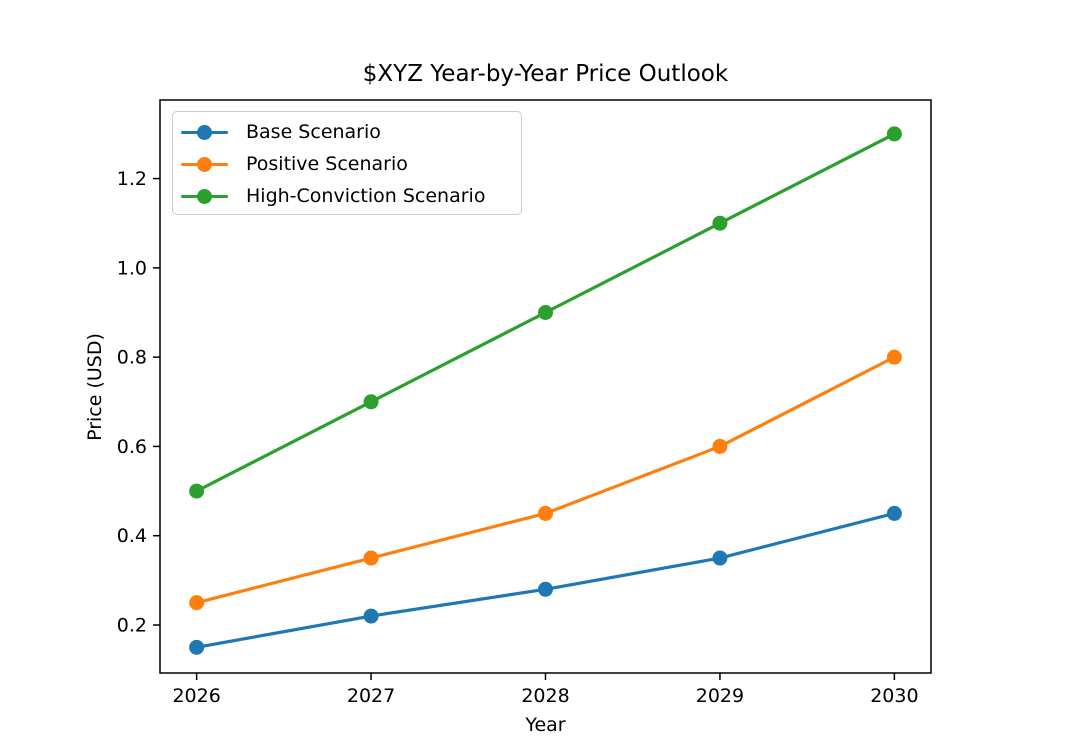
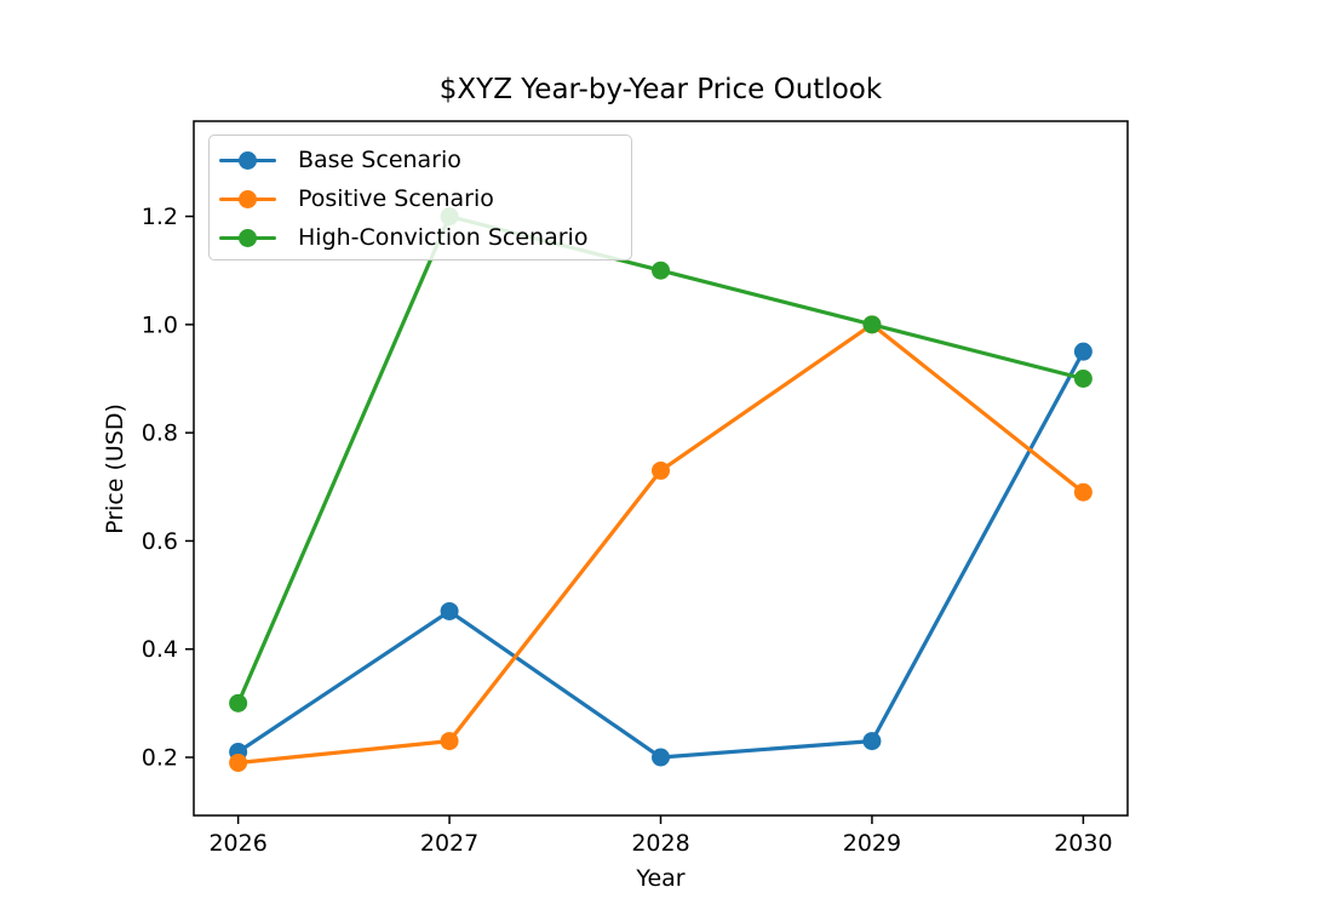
Base Scenario/2026: 0.15 -> 0.21
Positive Scenario/2026: 0.25 -> 0.19
High-Conviction Scenario/2026: 0.5 -> 0.3
Base Scenario/2027: 0.22 -> 0.47
Positive Scenario/2027: 0.35 -> 0.23
High-Conviction Scenario/2027: 0.7 -> 1.2
Base Scenario/2028: 0.28 -> 0.20
Positive Scenario/2028: 0.45 -> 0.73
High-Conviction Scenario/2028: 0.9 -> 1.1
Base Scenario/2029: 0.35 -> 0.23
Positive Scenario/2029: 0.60 -> 1.00
High-Conviction Scenario/2029: 1.1 -> 1.0
Base Scenario/2030: 0.45 -> 0.95
Positive Scenario/2030: 0.80 -> 0.69
High-Conviction Scenario/2030: 1.3 -> 0.9
